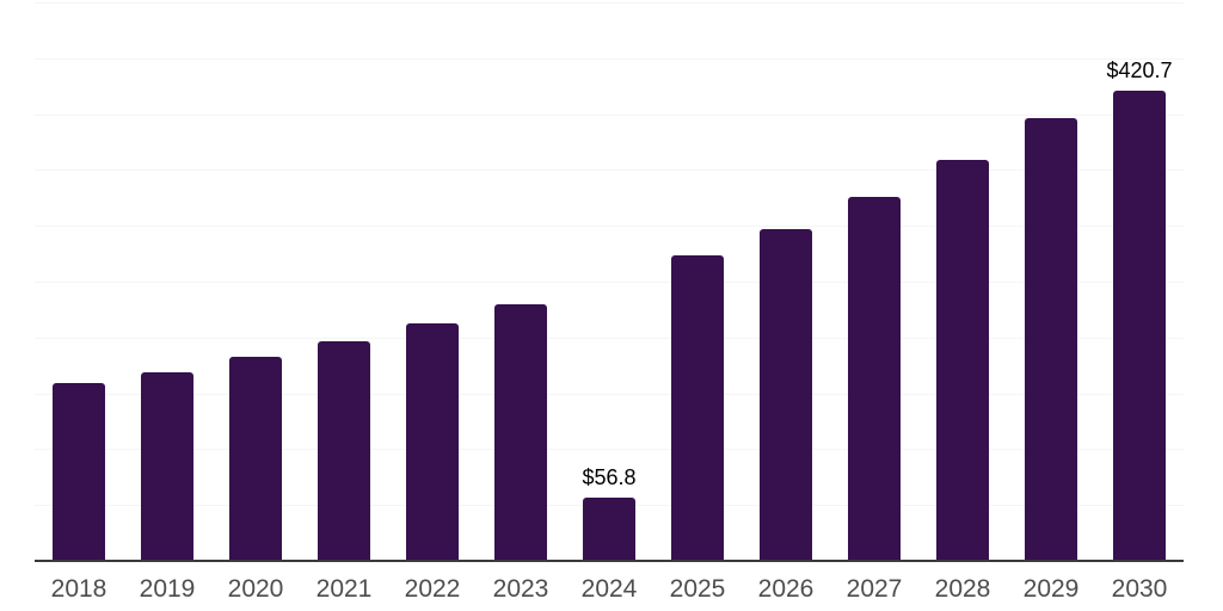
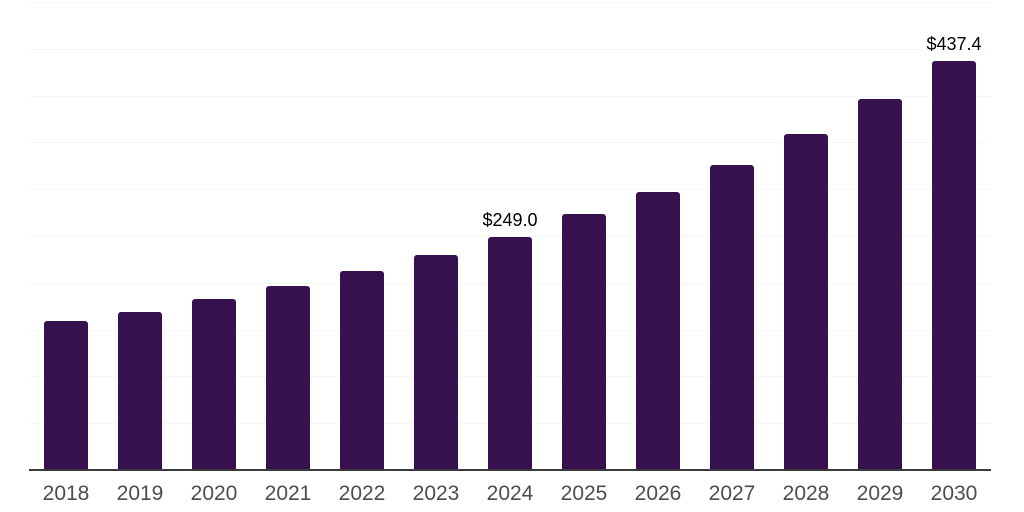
2024: $56.8 -> $249.0
2030: $420.7 -> $437.4
